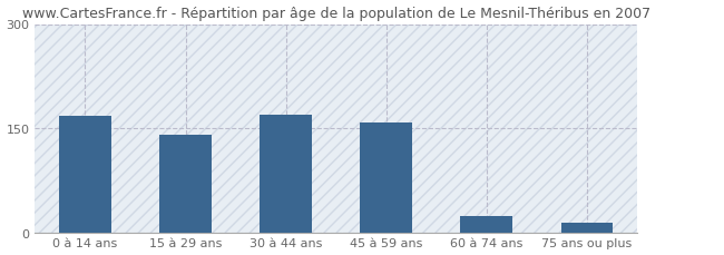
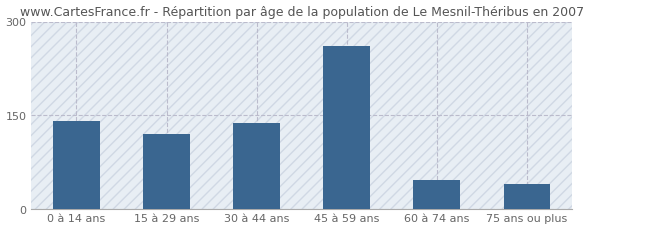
0 à 14 ans: 168 -> 140
15 à 29 ans: 140 -> 120
30 à 44 ans: 170 -> 138
45 à 59 ans: 158 -> 260
60 à 74 ans: 23 -> 46
75 ans ou plus: 14 -> 40
